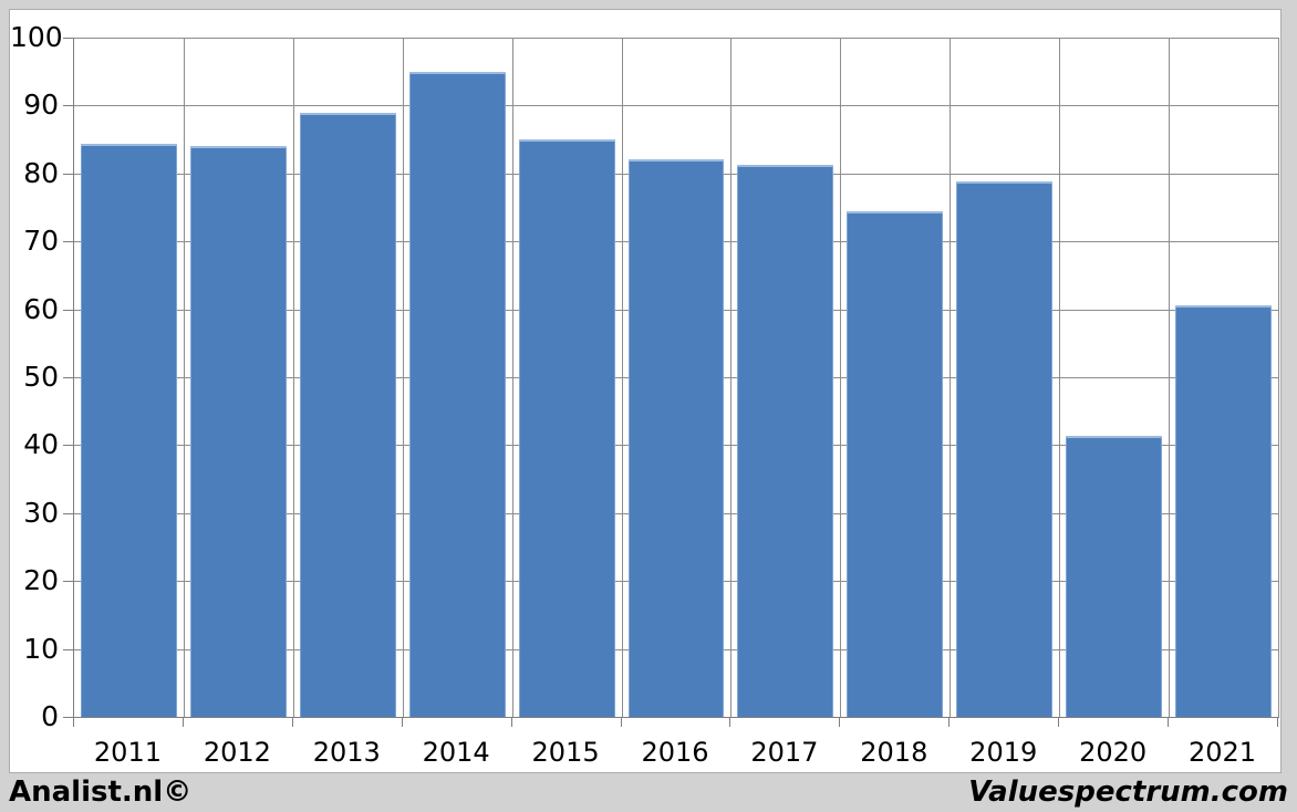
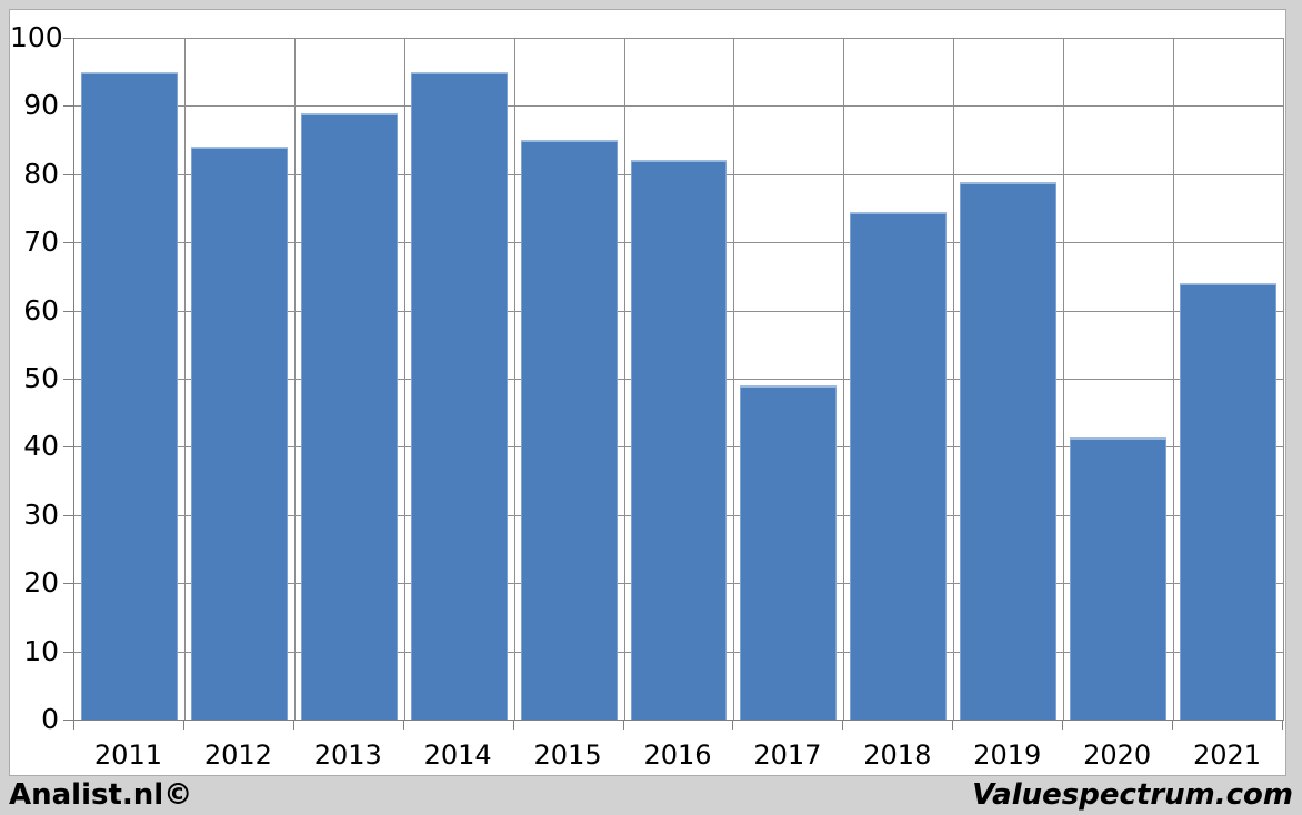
2011: 84 -> 95
2017: 81 -> 49
2021: 61 -> 64
